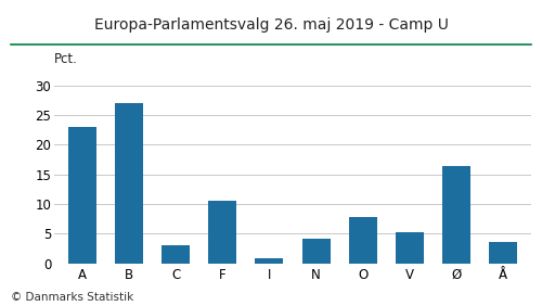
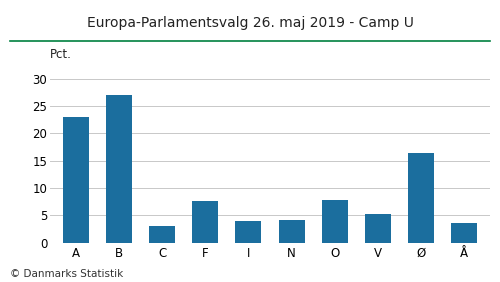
F: 10.5 -> 7.6
I: 0.8 -> 4.0
